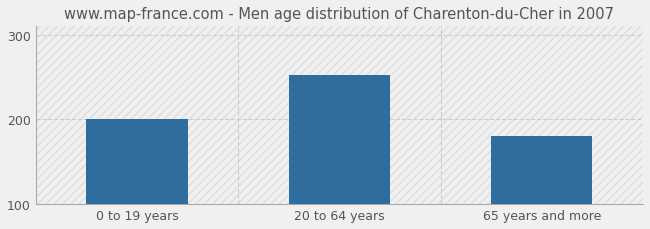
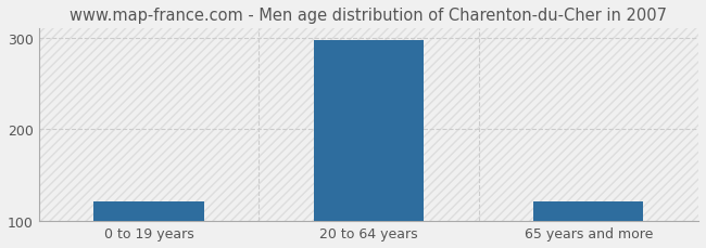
0 to 19 years: 200 -> 122
20 to 64 years: 252 -> 297
65 years and more: 180 -> 122
